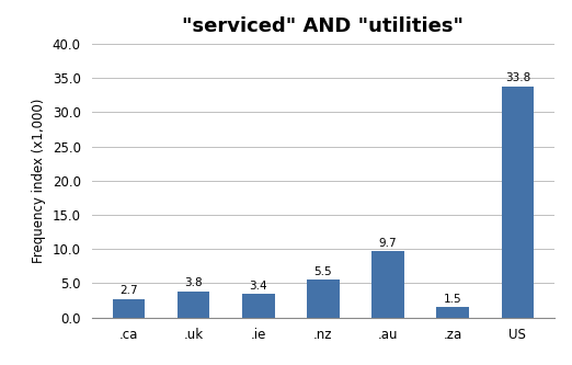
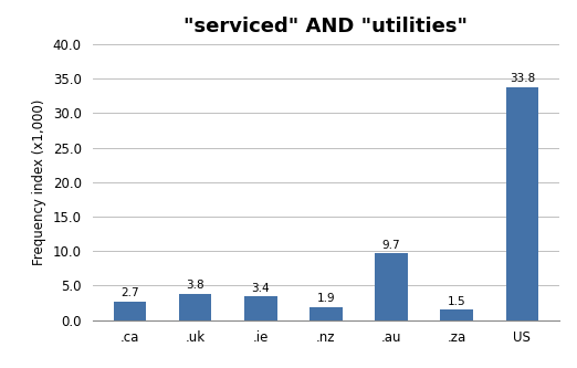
.nz: 5.5 -> 1.9
